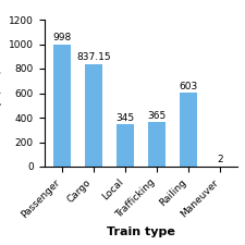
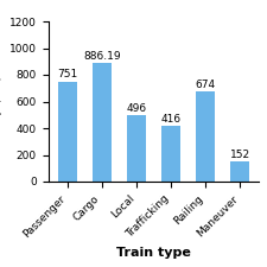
Passenger: 998 -> 751
Cargo: 837.15 -> 886.19
Local: 345 -> 496
Trafficking: 365 -> 416
Railing: 603 -> 674
Maneuver: 2 -> 152
